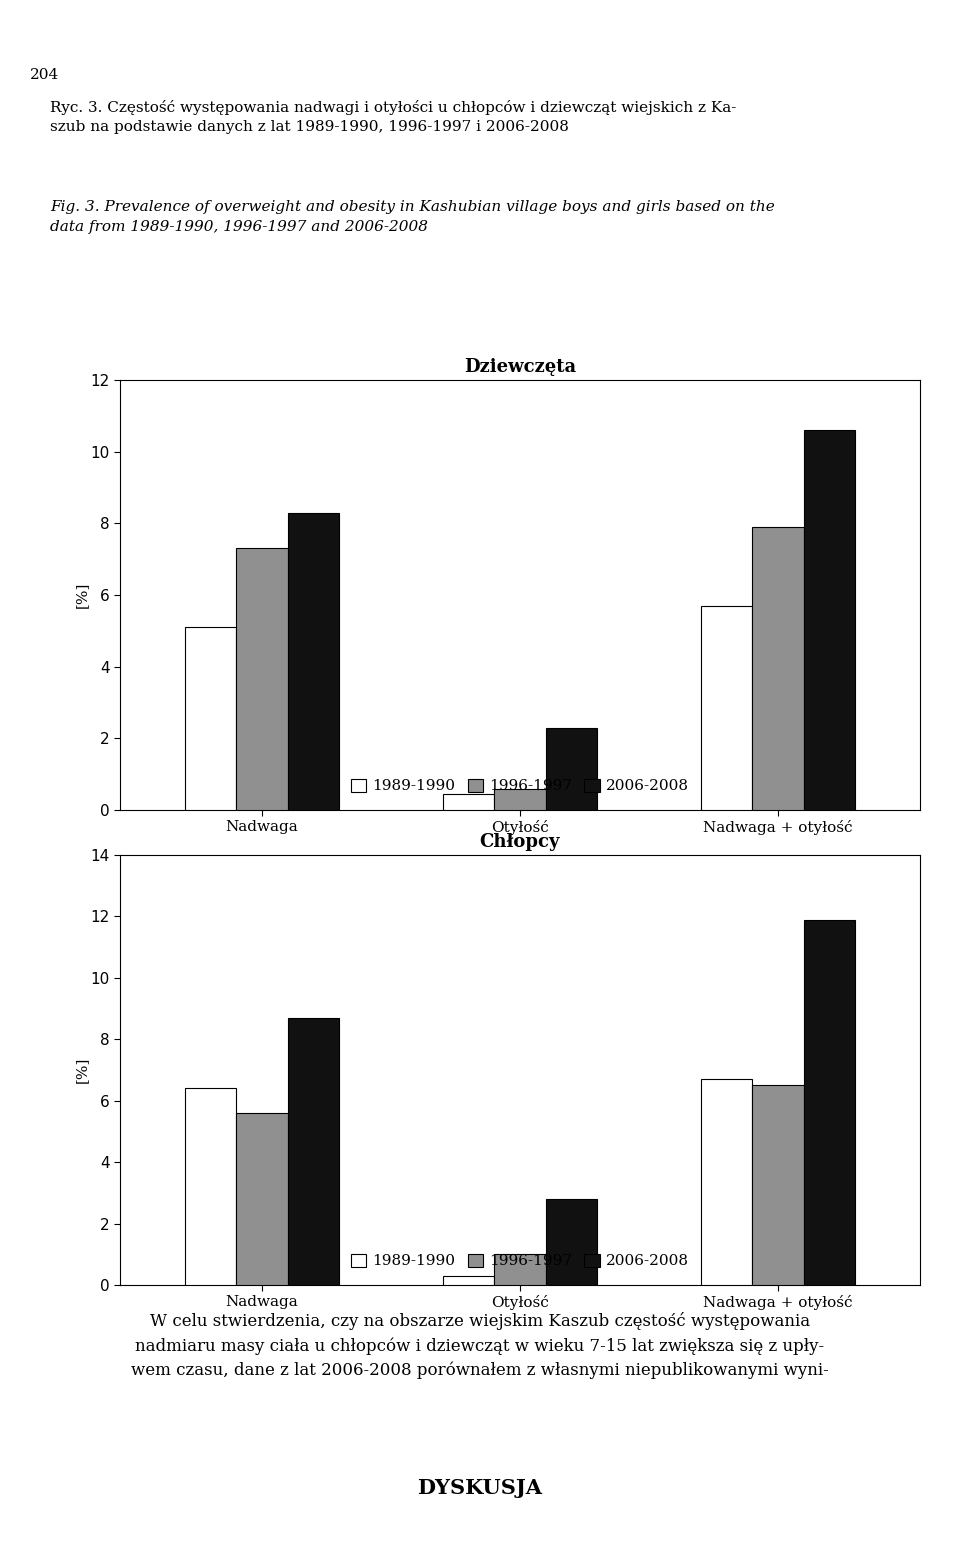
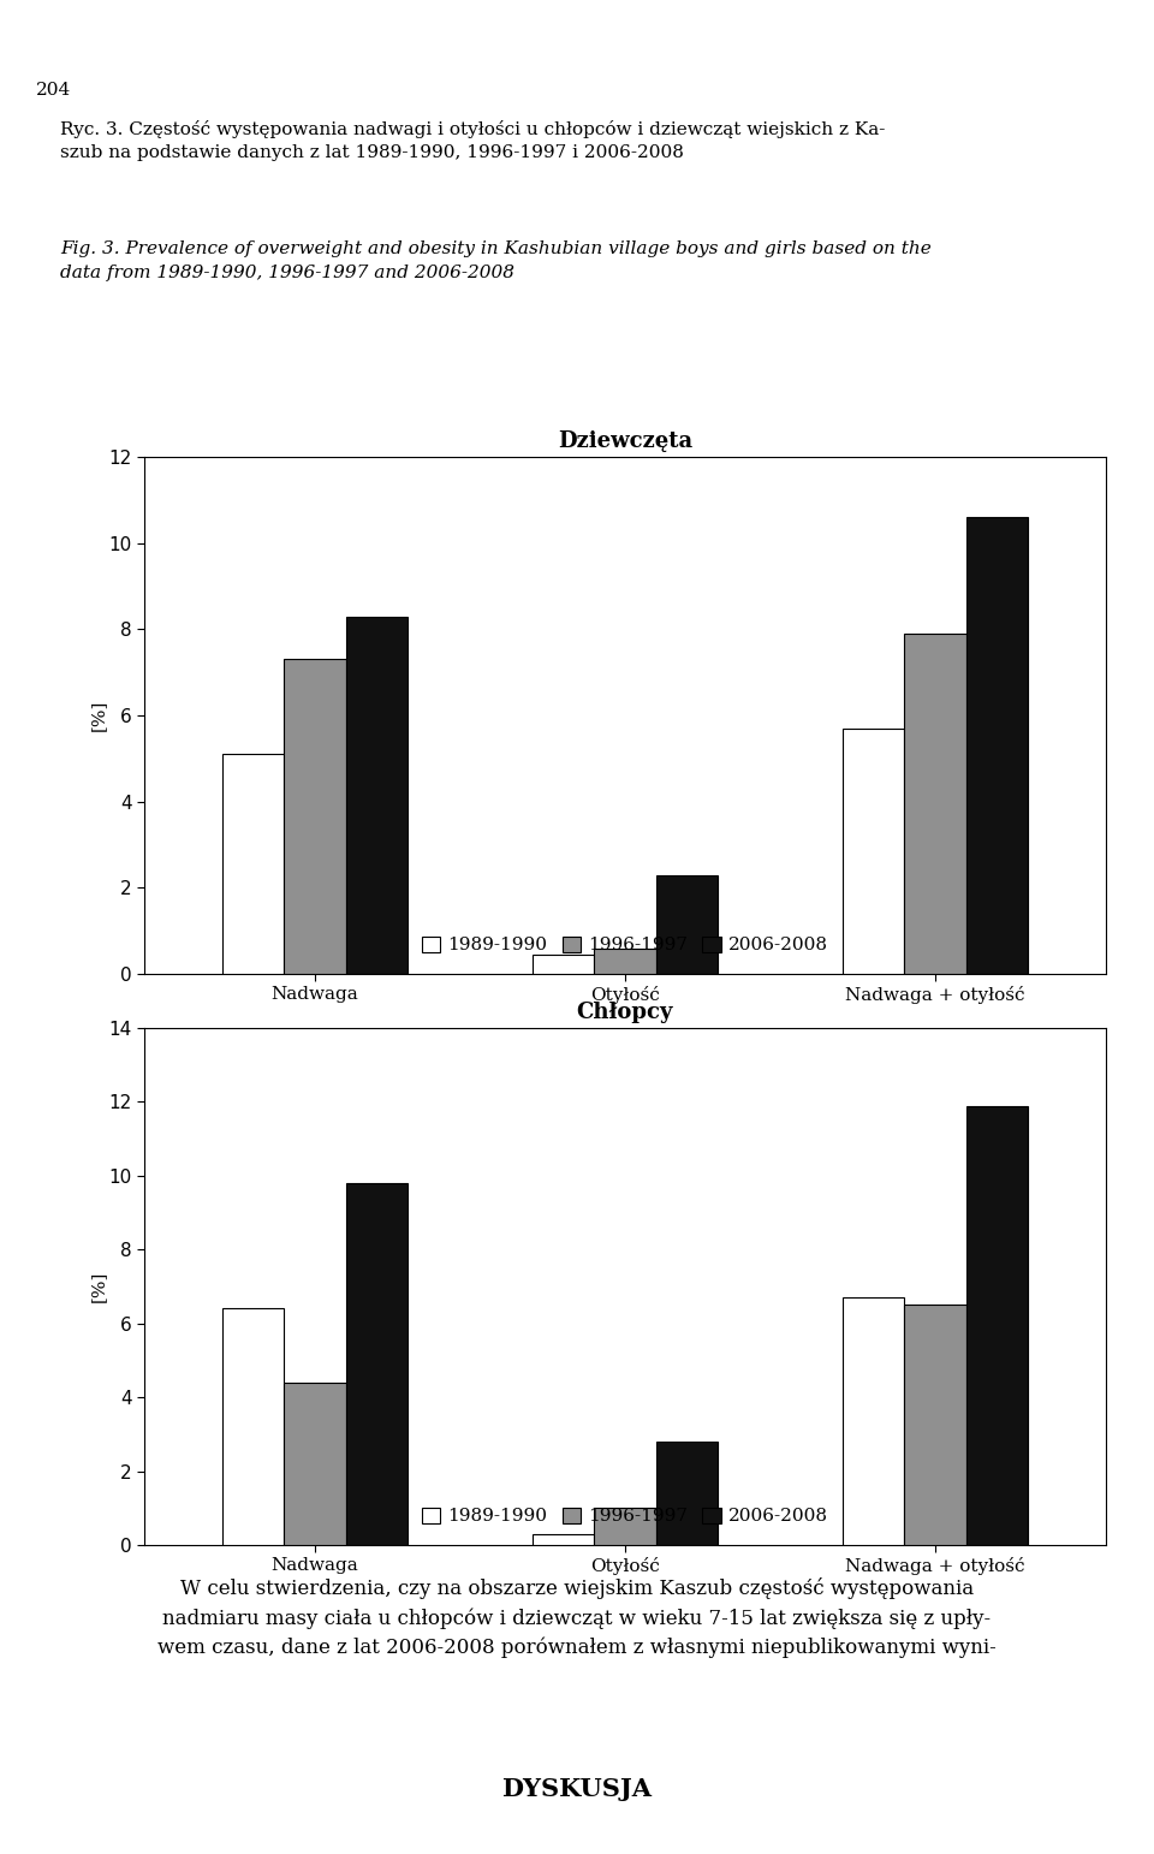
Chłopcy/1996-1997/Nadwaga: 5.6 -> 4.4
Chłopcy/2006-2008/Nadwaga: 8.7 -> 9.8
